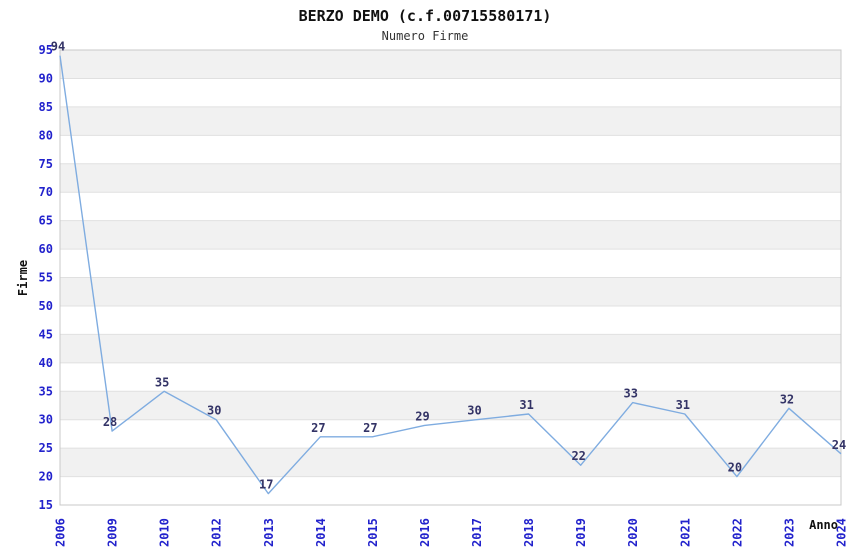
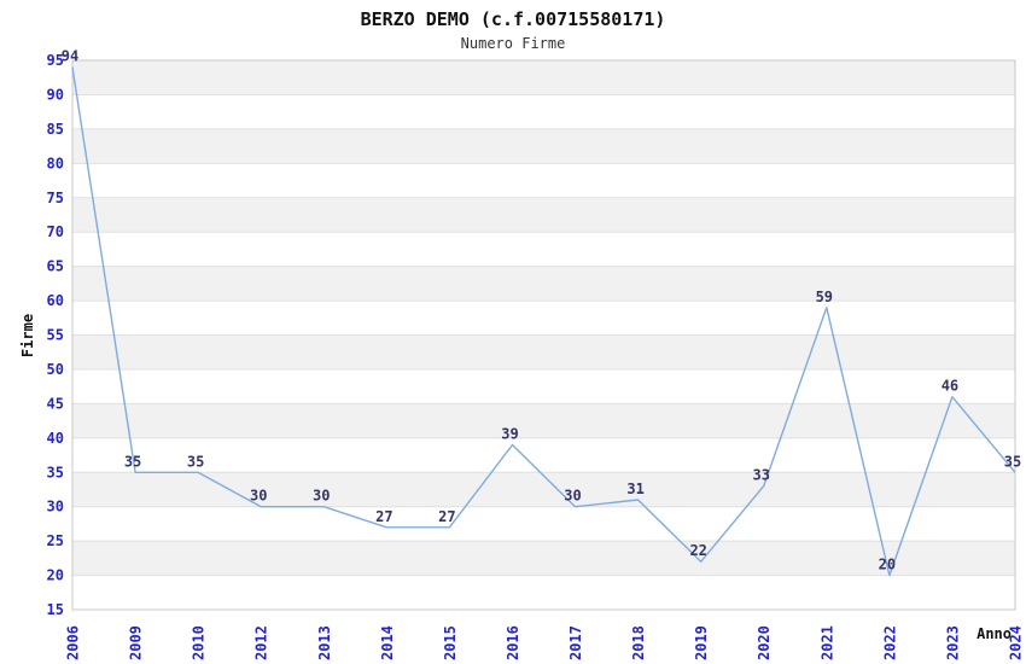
2009: 28 -> 35
2013: 17 -> 30
2016: 29 -> 39
2021: 31 -> 59
2023: 32 -> 46
2024: 24 -> 35
